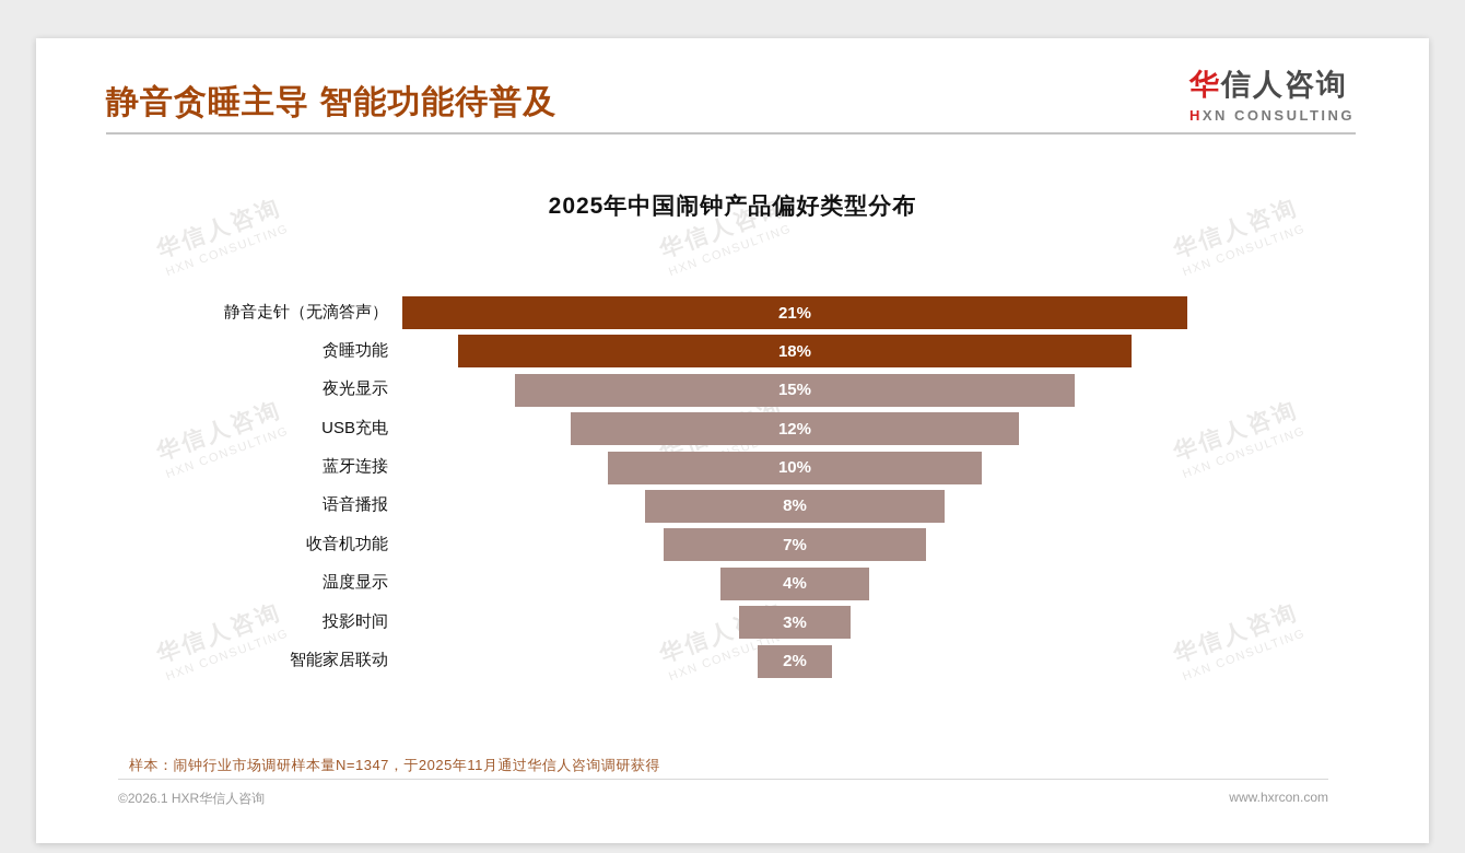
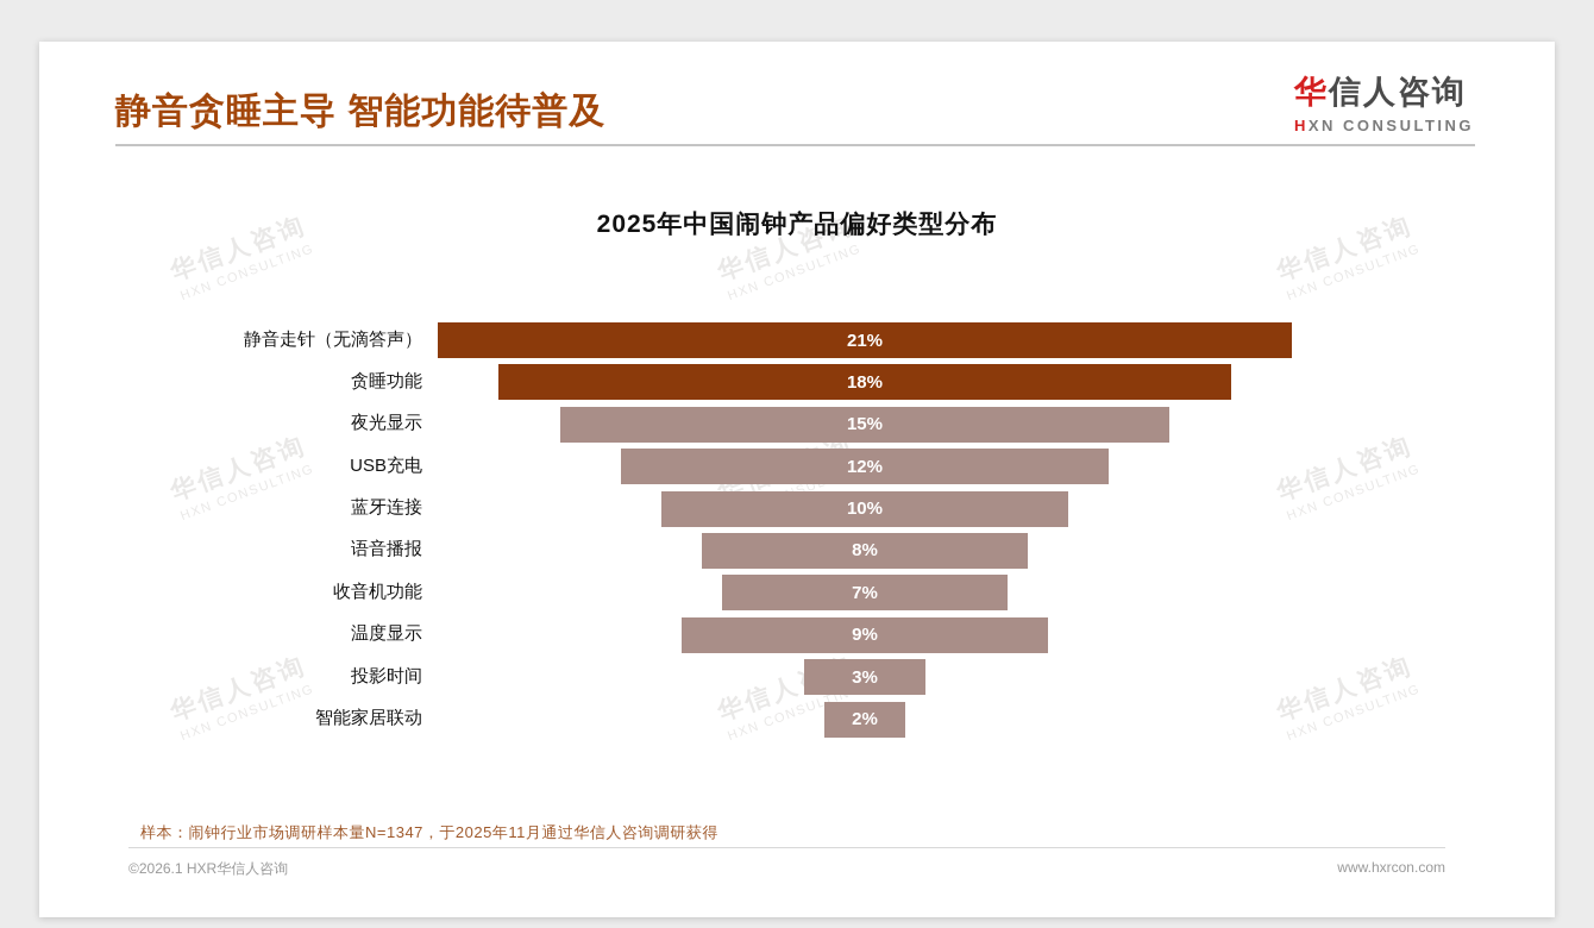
温度显示: 4% -> 9%
